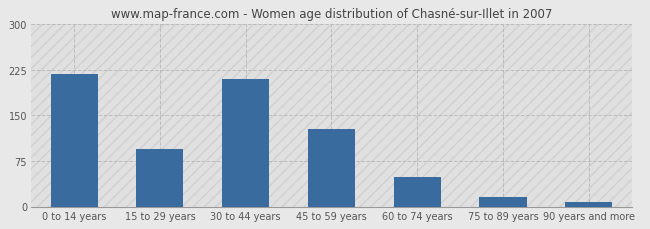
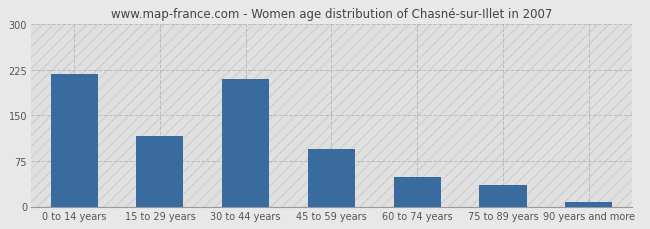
15 to 29 years: 95 -> 116
45 to 59 years: 128 -> 94
75 to 89 years: 15 -> 36
